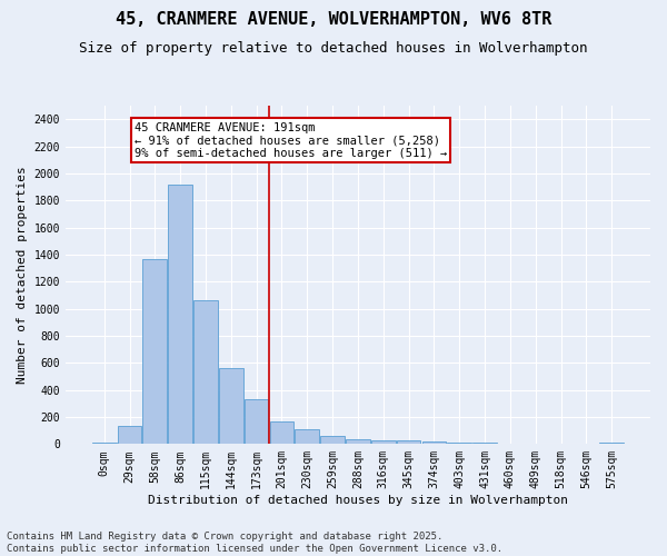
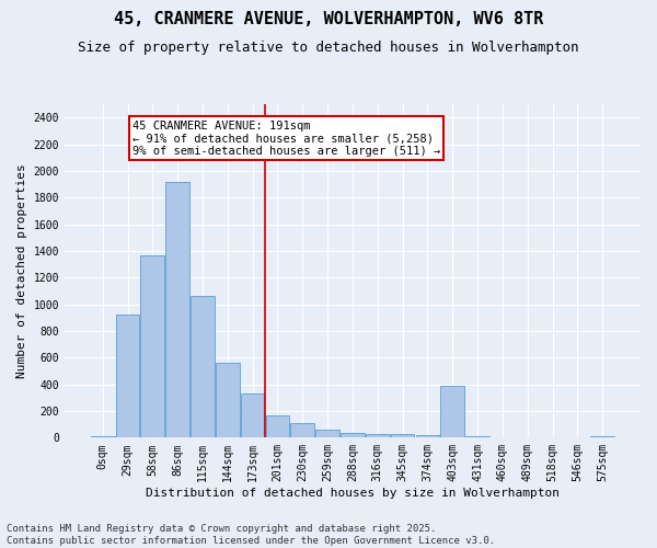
29sqm: 140 -> 920
403sqm: 20 -> 390
